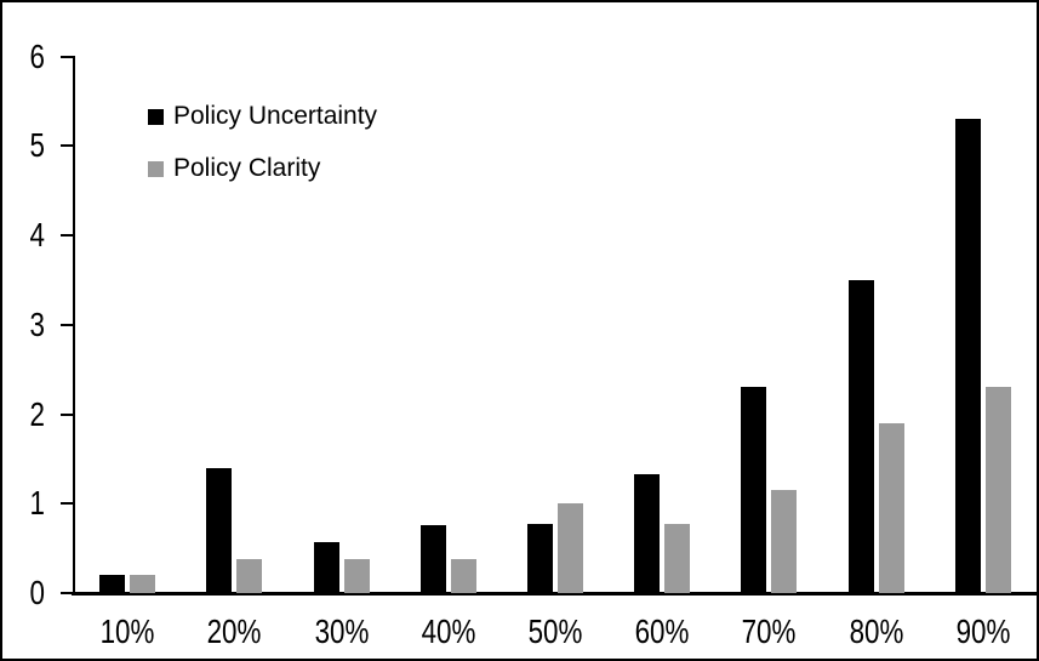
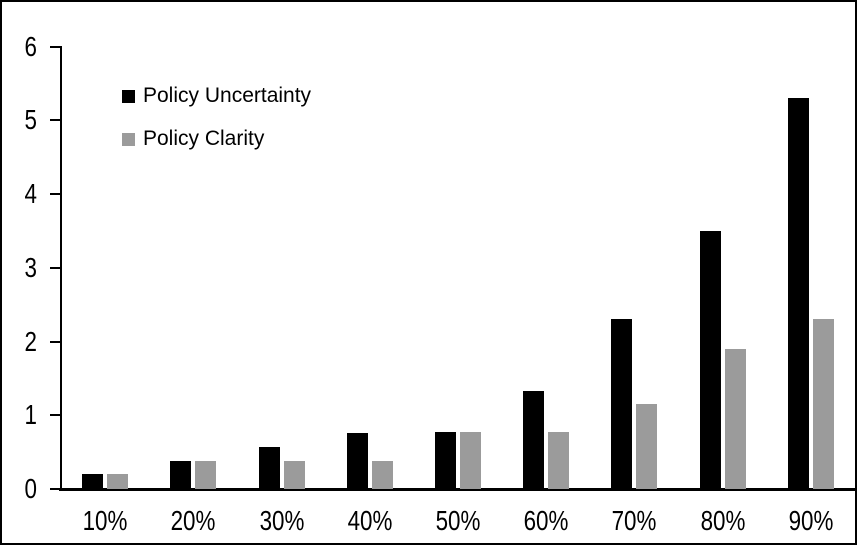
Policy Uncertainty/20%: 1.4 -> 0.4
Policy Clarity/50%: 1.0 -> 0.8
